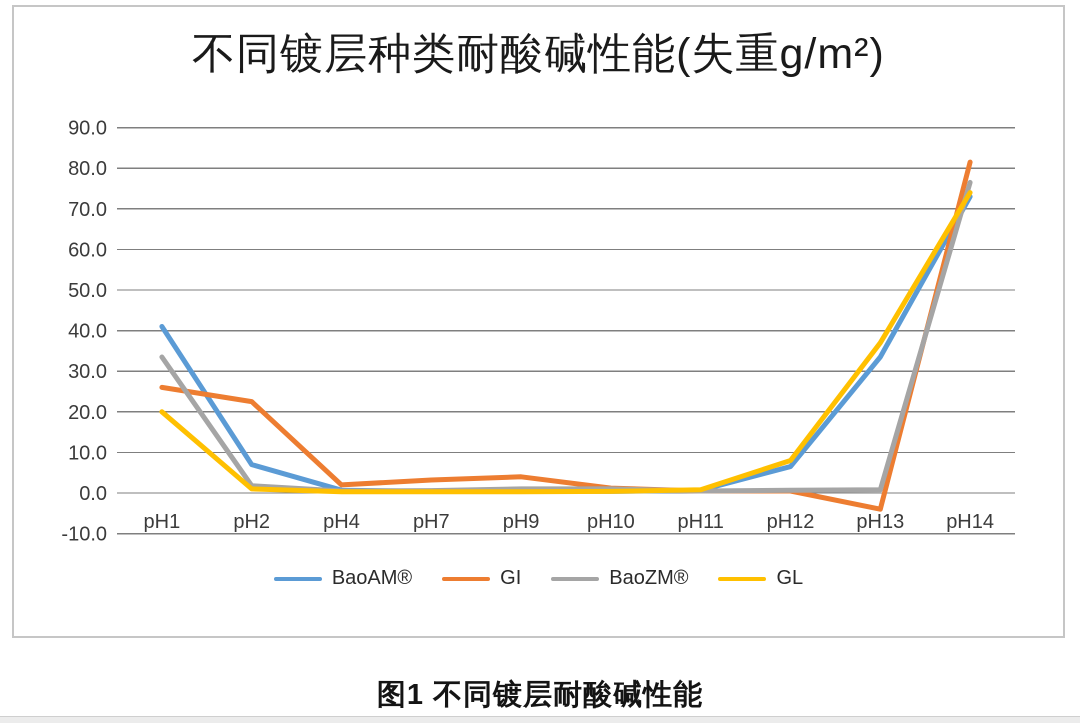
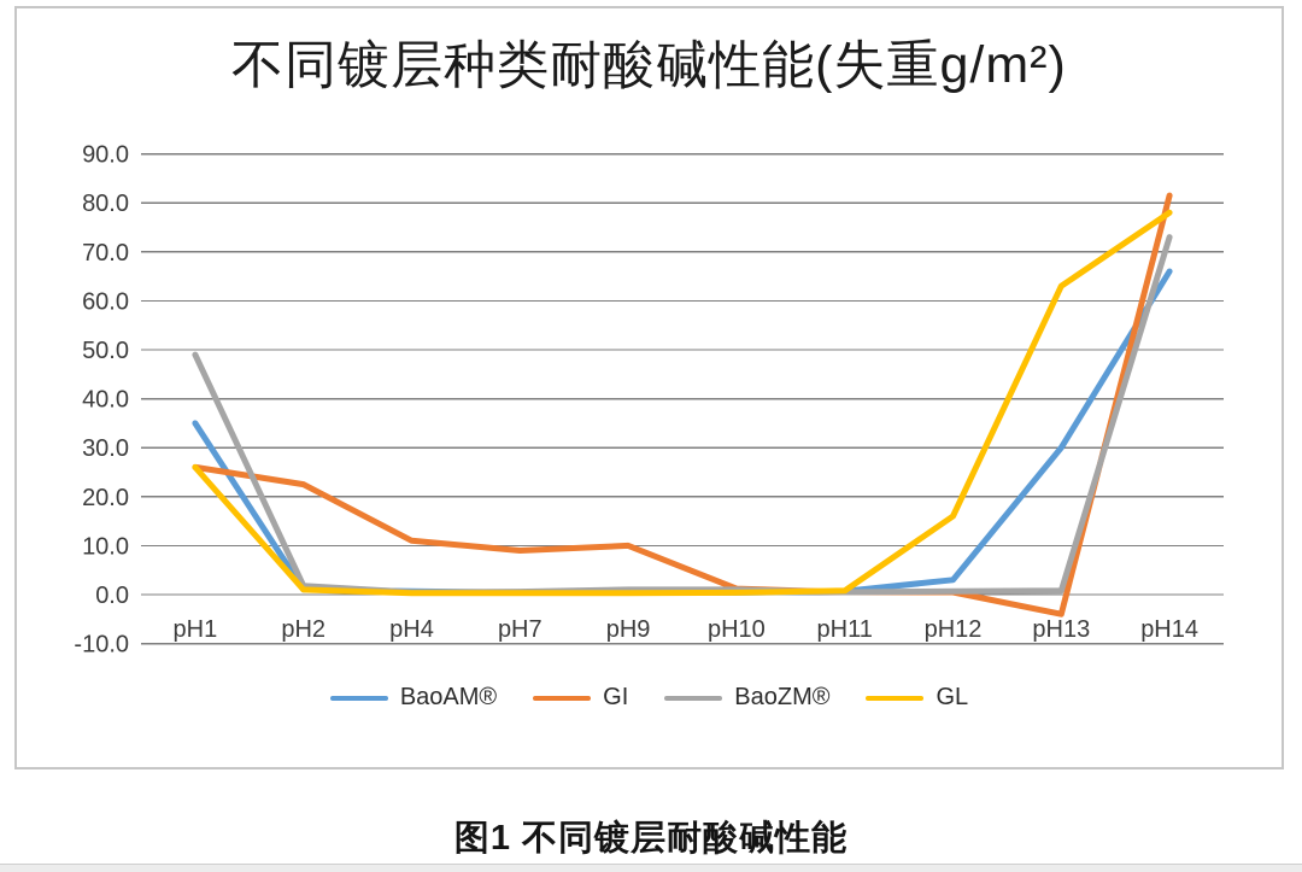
BaoAM®/pH1: 41 -> 35
BaoZM®/pH1: 34 -> 49
GL/pH1: 20 -> 26
BaoAM®/pH2: 7 -> 1
GI/pH4: 2 -> 11
GI/pH7: 3 -> 9
GI/pH9: 4 -> 10
BaoAM®/pH12: 6 -> 3
GL/pH12: 8 -> 16
BaoAM®/pH13: 34 -> 30
GL/pH13: 37 -> 63
BaoAM®/pH14: 73 -> 66
BaoZM®/pH14: 76 -> 73
GL/pH14: 74 -> 78
